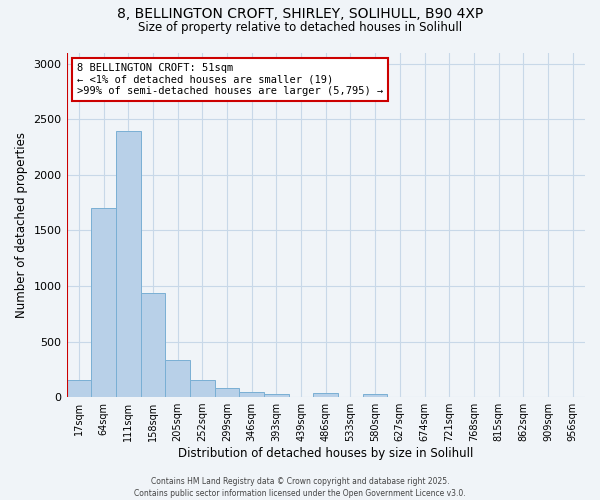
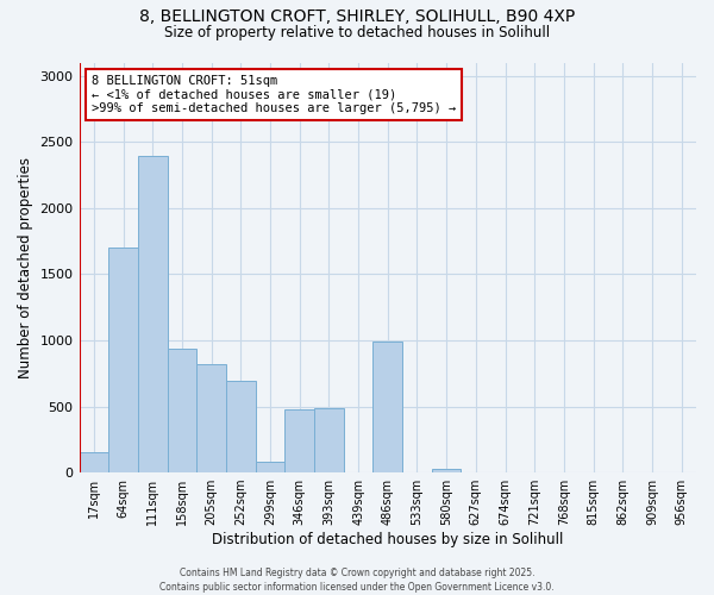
205sqm: 340 -> 820
252sqm: 150 -> 690
346sqm: 50 -> 480
393sqm: 20 -> 490
486sqm: 40 -> 990
